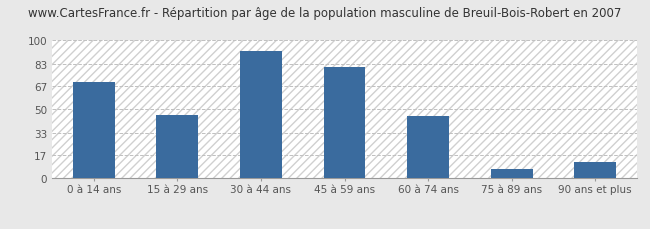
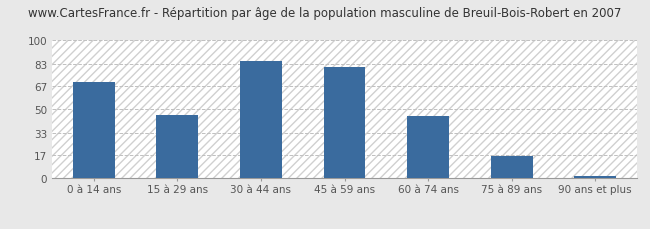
30 à 44 ans: 92 -> 85
75 à 89 ans: 7 -> 16
90 ans et plus: 12 -> 2
